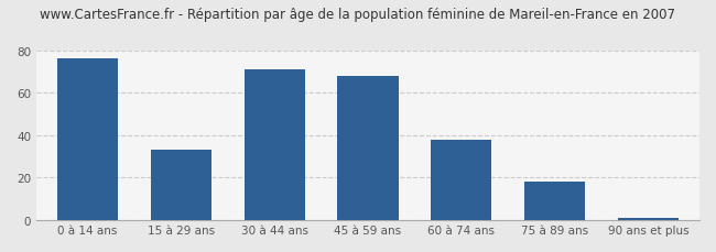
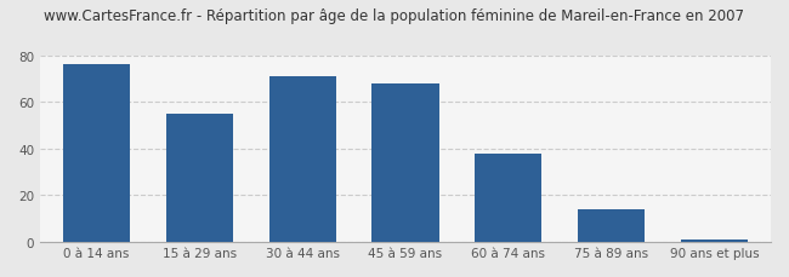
15 à 29 ans: 33 -> 55
75 à 89 ans: 18 -> 14
